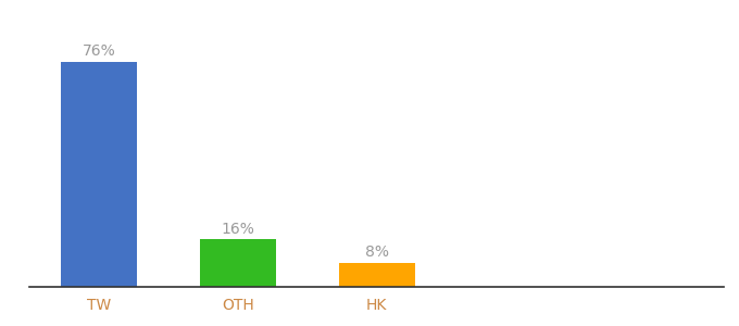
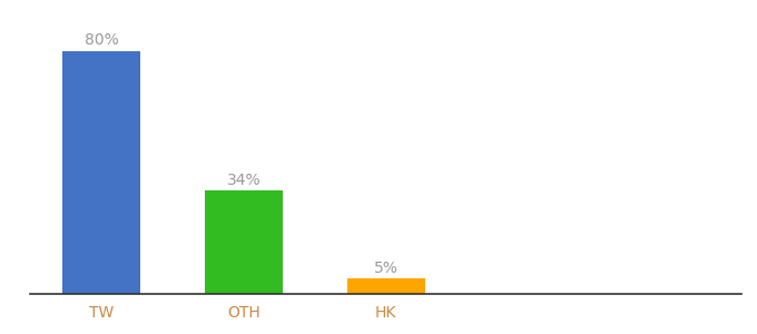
TW: 76% -> 80%
OTH: 16% -> 34%
HK: 8% -> 5%
